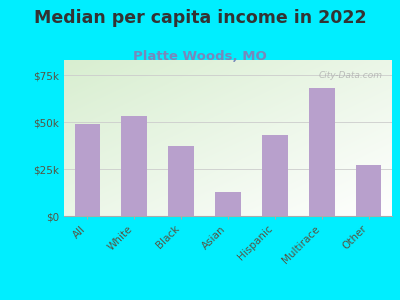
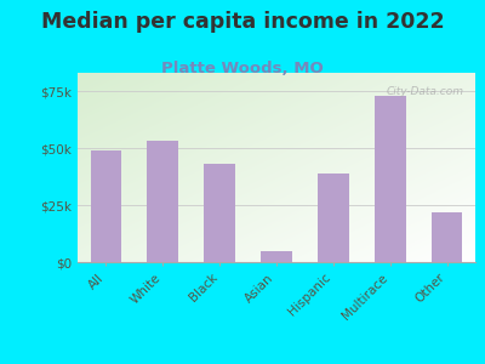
Black: $37k -> $43k
Asian: $13k -> $5k
Hispanic: $43k -> $39k
Multirace: $68k -> $73k
Other: $27k -> $22k
